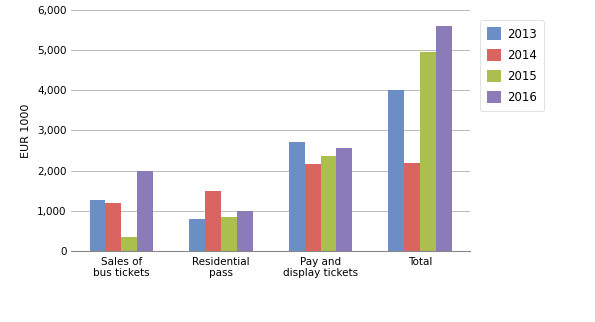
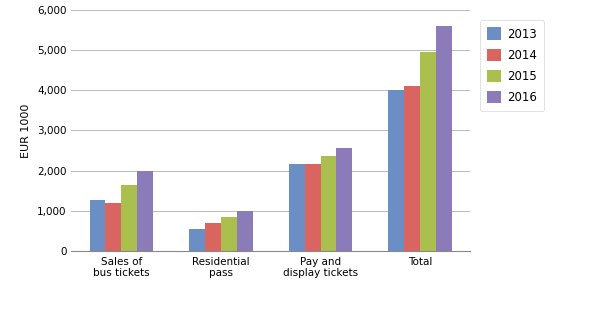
2015/Sales of bus tickets: 350 -> 1,650
2013/Residential pass: 800 -> 540
2014/Residential pass: 1,500 -> 700
2013/Pay and display tickets: 2,700 -> 2,160
2014/Total: 2,200 -> 4,100
